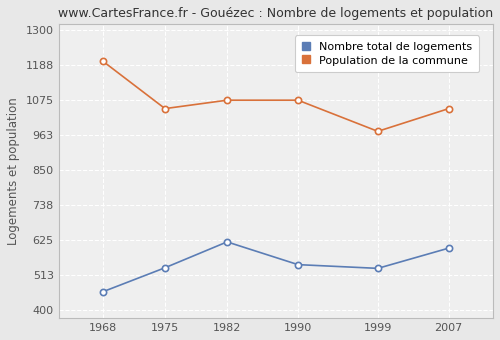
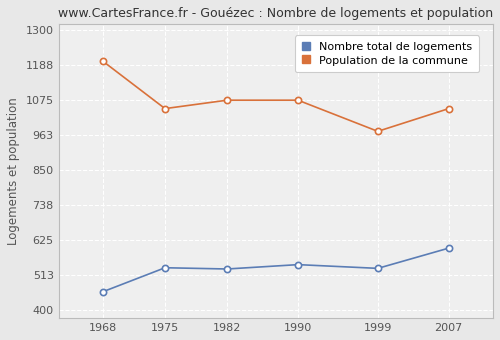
Nombre total de logements/1982: 620 -> 533
